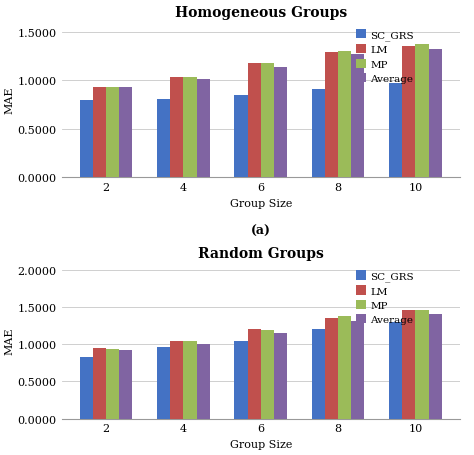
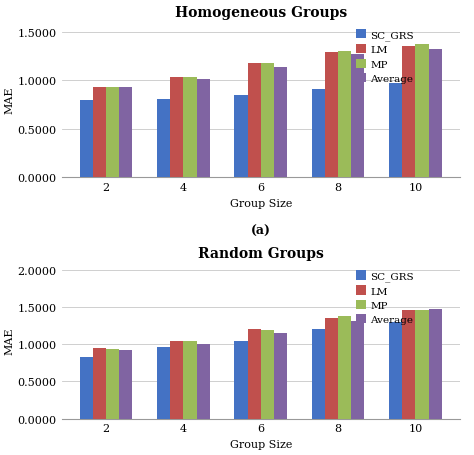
Random Groups/Average/10: 1.41 -> 1.48
